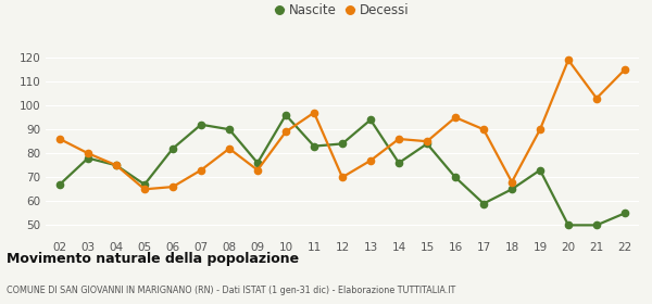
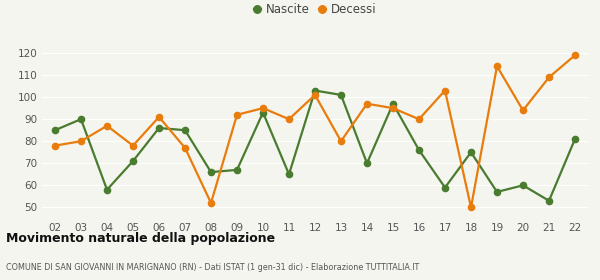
Nascite/02: 67 -> 85
Decessi/02: 86 -> 78
Nascite/03: 78 -> 90
Nascite/04: 75 -> 58
Decessi/04: 75 -> 87
Nascite/05: 67 -> 71
Decessi/05: 65 -> 78
Nascite/06: 82 -> 86
Decessi/06: 66 -> 91
Nascite/07: 92 -> 85
Decessi/07: 73 -> 77
Nascite/08: 90 -> 66
Decessi/08: 82 -> 52
Nascite/09: 76 -> 67
Decessi/09: 73 -> 92
Nascite/10: 96 -> 93
Decessi/10: 89 -> 95
Nascite/11: 83 -> 65
Decessi/11: 97 -> 90
Nascite/12: 84 -> 103
Decessi/12: 70 -> 101
Nascite/13: 94 -> 101
Decessi/13: 77 -> 80
Nascite/14: 76 -> 70
Decessi/14: 86 -> 97
Nascite/15: 84 -> 97
Decessi/15: 85 -> 95
Nascite/16: 70 -> 76
Decessi/16: 95 -> 90
Decessi/17: 90 -> 103
Nascite/18: 65 -> 75
Decessi/18: 68 -> 50
Nascite/19: 73 -> 57
Decessi/19: 90 -> 114
Nascite/20: 50 -> 60
Decessi/20: 119 -> 94
Nascite/21: 50 -> 53
Decessi/21: 103 -> 109
Nascite/22: 55 -> 81
Decessi/22: 115 -> 119
